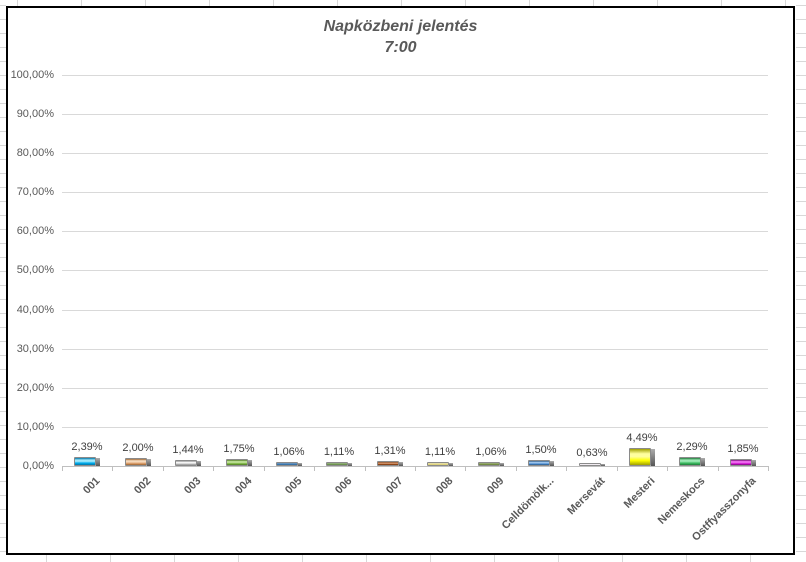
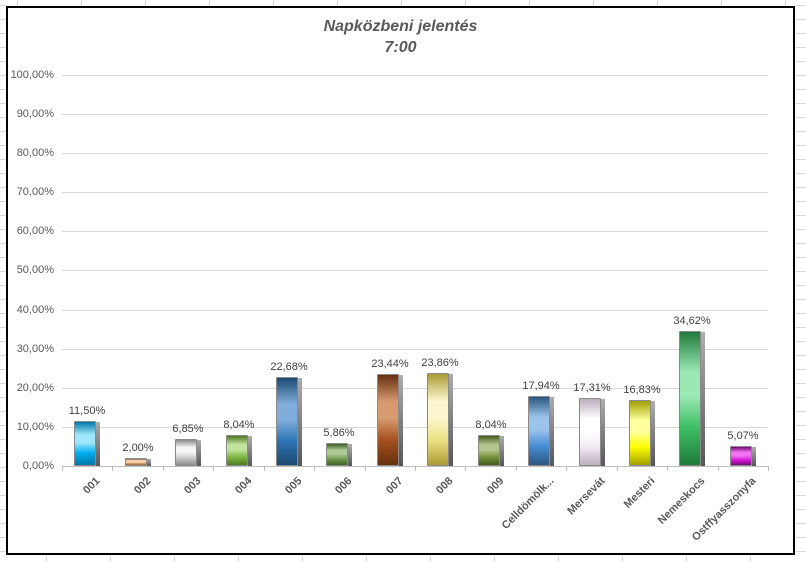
001: 2,39% -> 11,50%
003: 1,44% -> 6,85%
004: 1,75% -> 8,04%
005: 1,06% -> 22,68%
006: 1,11% -> 5,86%
007: 1,31% -> 23,44%
008: 1,11% -> 23,86%
009: 1,06% -> 8,04%
Celldömölk...: 1,50% -> 17,94%
Mersevát: 0,63% -> 17,31%
Mesteri: 4,49% -> 16,83%
Nemeskocs: 2,29% -> 34,62%
Ostffyasszonyfa: 1,85% -> 5,07%
